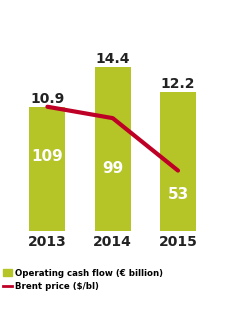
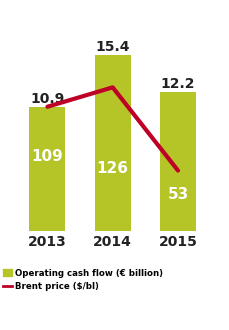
Operating cash flow (€ billion)/2014: 14.4 -> 15.4
Brent price ($/bl)/2014: 99 -> 126
